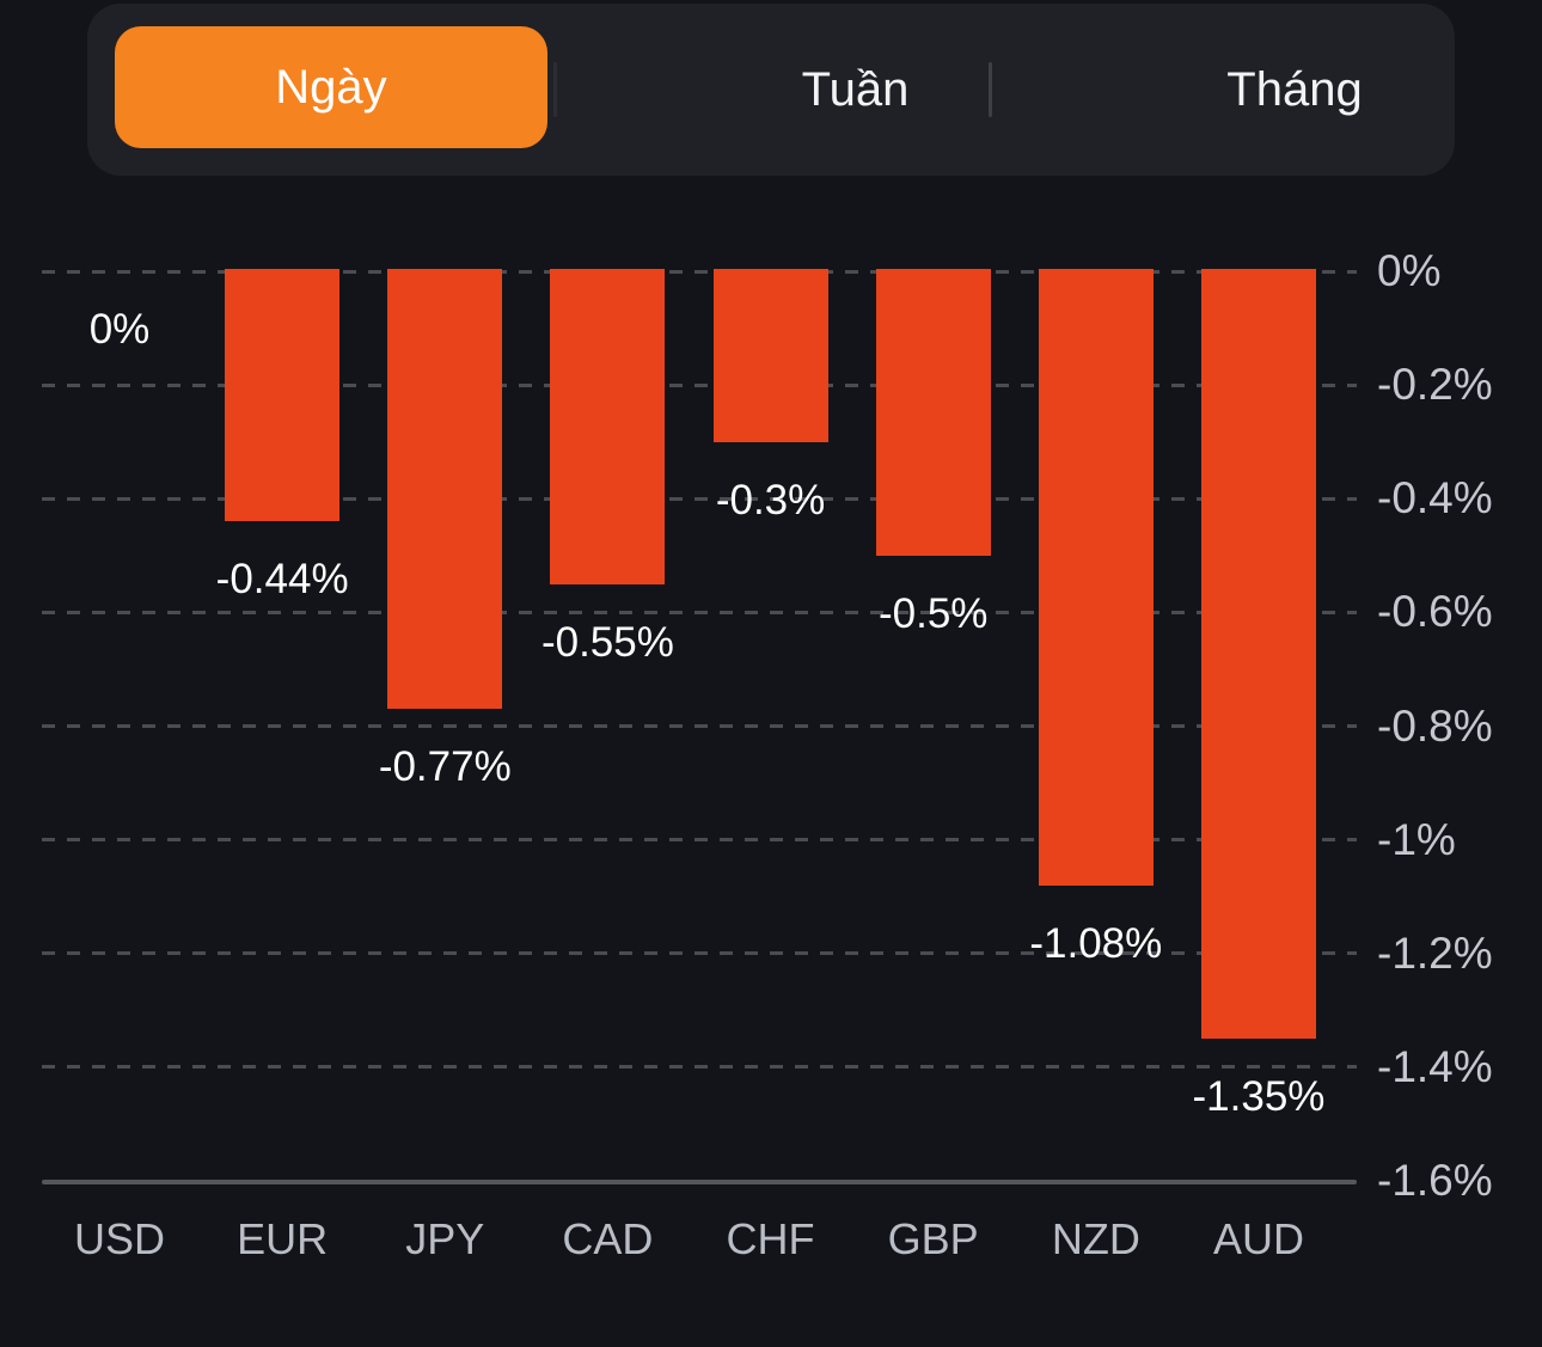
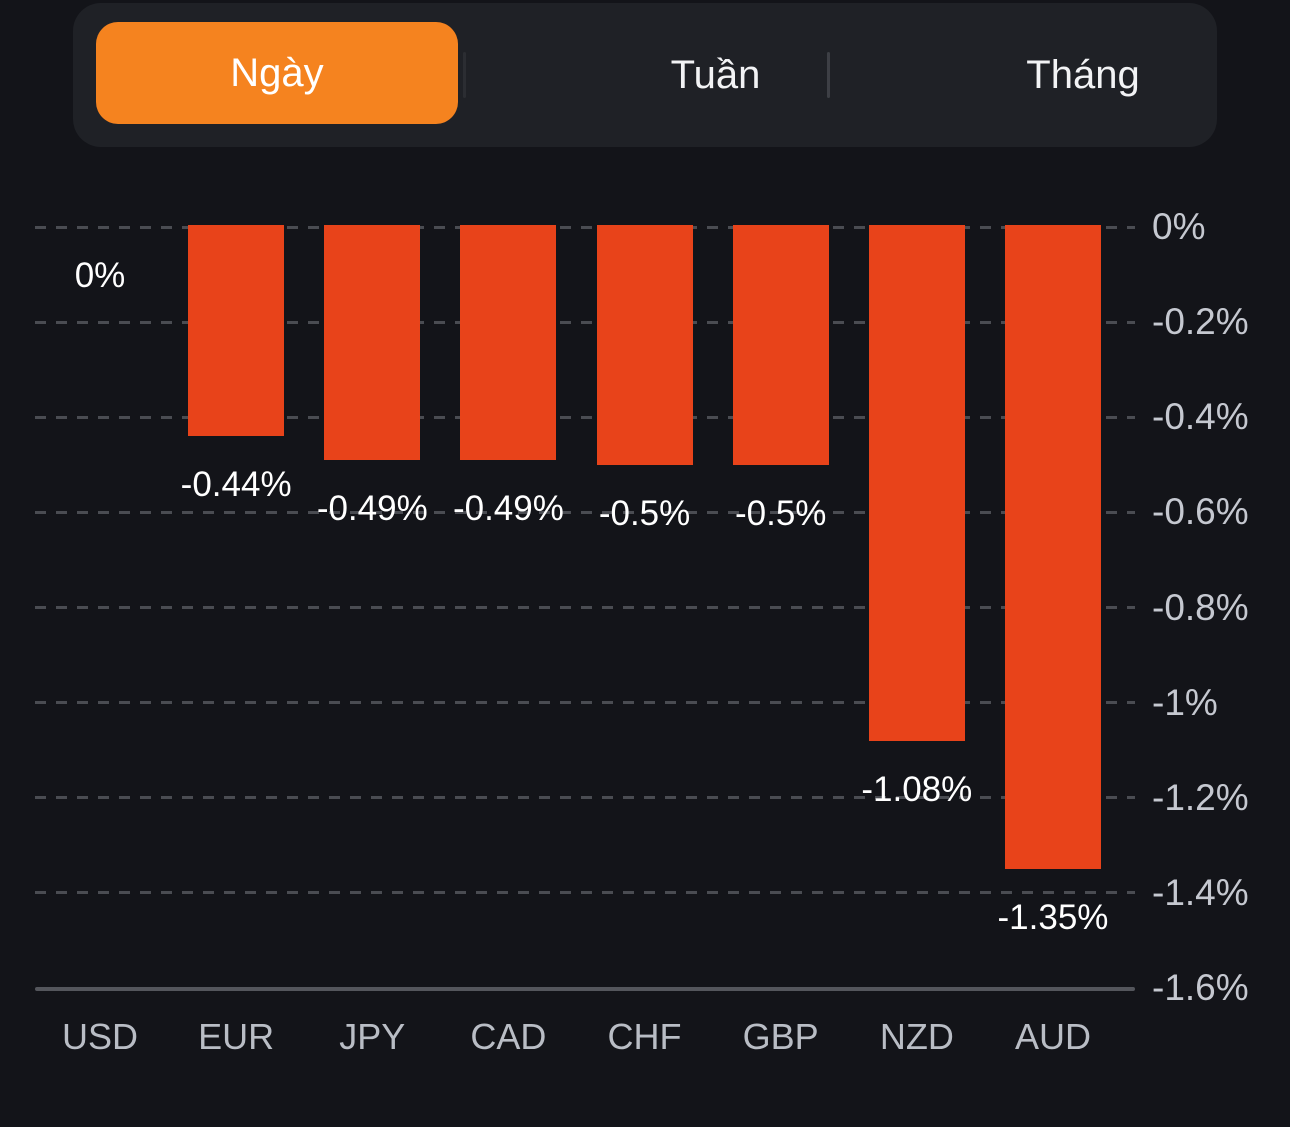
JPY: -0.77% -> -0.49%
CAD: -0.55% -> -0.49%
CHF: -0.3% -> -0.5%
